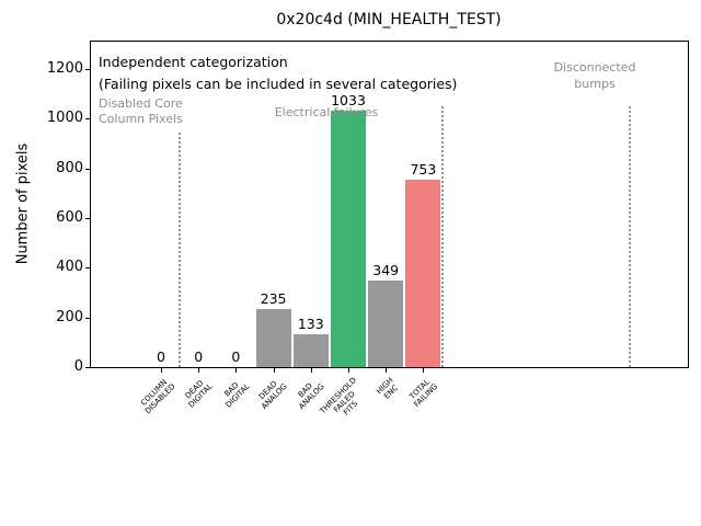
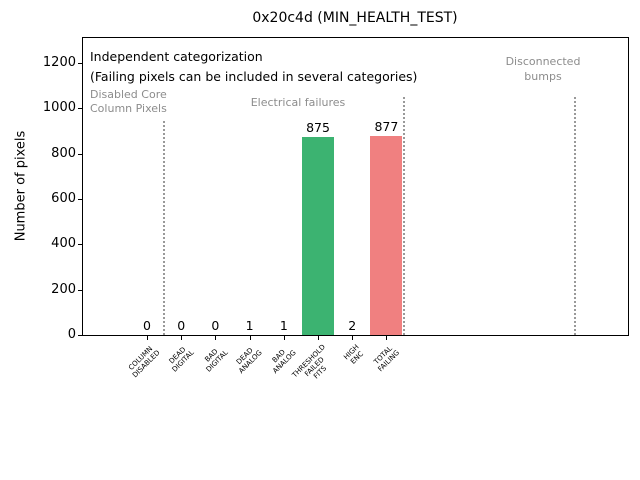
DEAD ANALOG: 235 -> 1
BAD ANALOG: 133 -> 1
THRESHOLD FAILED FITS: 1033 -> 875
HIGH ENC: 349 -> 2
TOTAL FAILING: 753 -> 877
